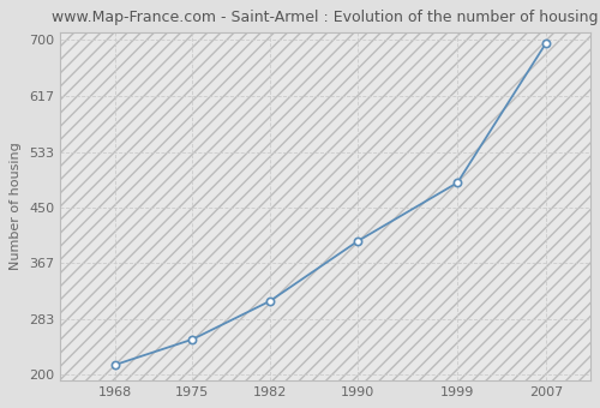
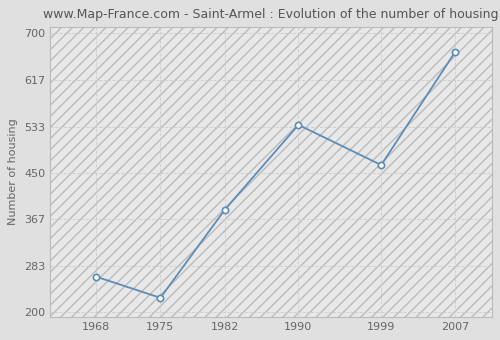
1968: 215 -> 264
1975: 253 -> 226
1982: 310 -> 384
1990: 400 -> 536
1999: 487 -> 464
2007: 695 -> 666
